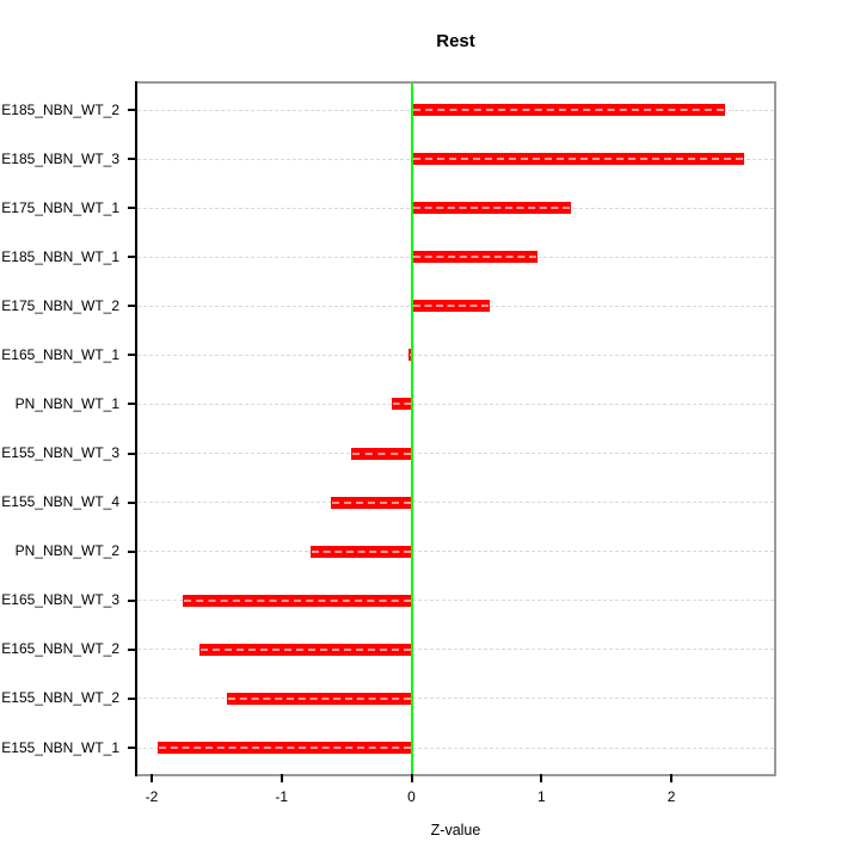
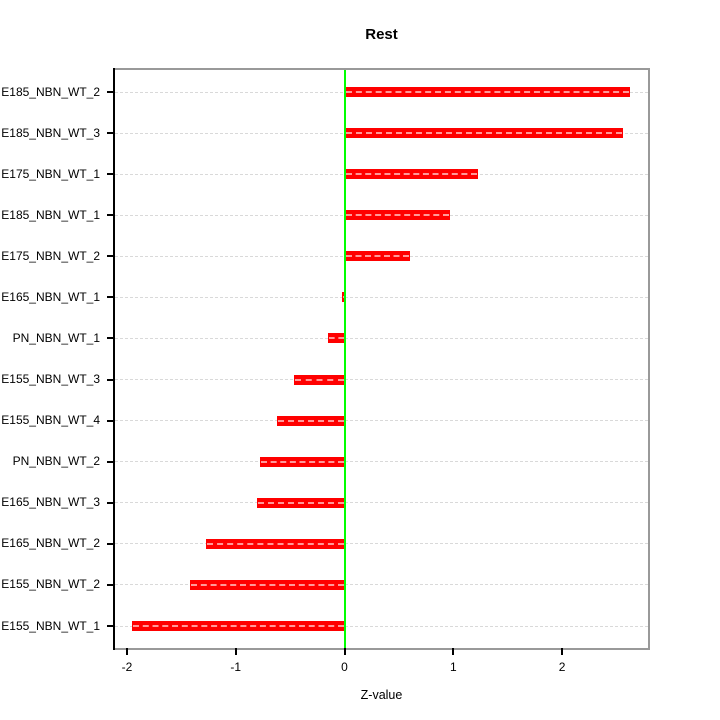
E185_NBN_WT_2: 2.41 -> 2.62
E165_NBN_WT_3: -1.76 -> -0.80
E165_NBN_WT_2: -1.63 -> -1.27
